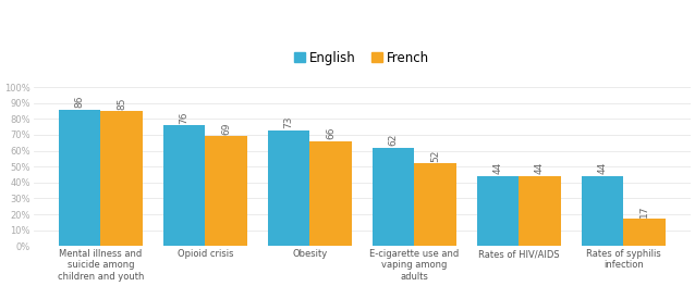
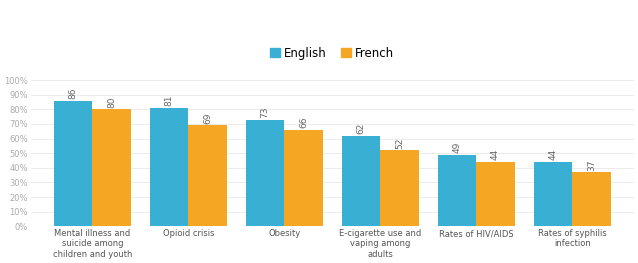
French/Mental illness and suicide among children and youth: 85 -> 80
English/Opioid crisis: 76 -> 81
English/Rates of HIV/AIDS: 44 -> 49
French/Rates of syphilis infection: 17 -> 37
